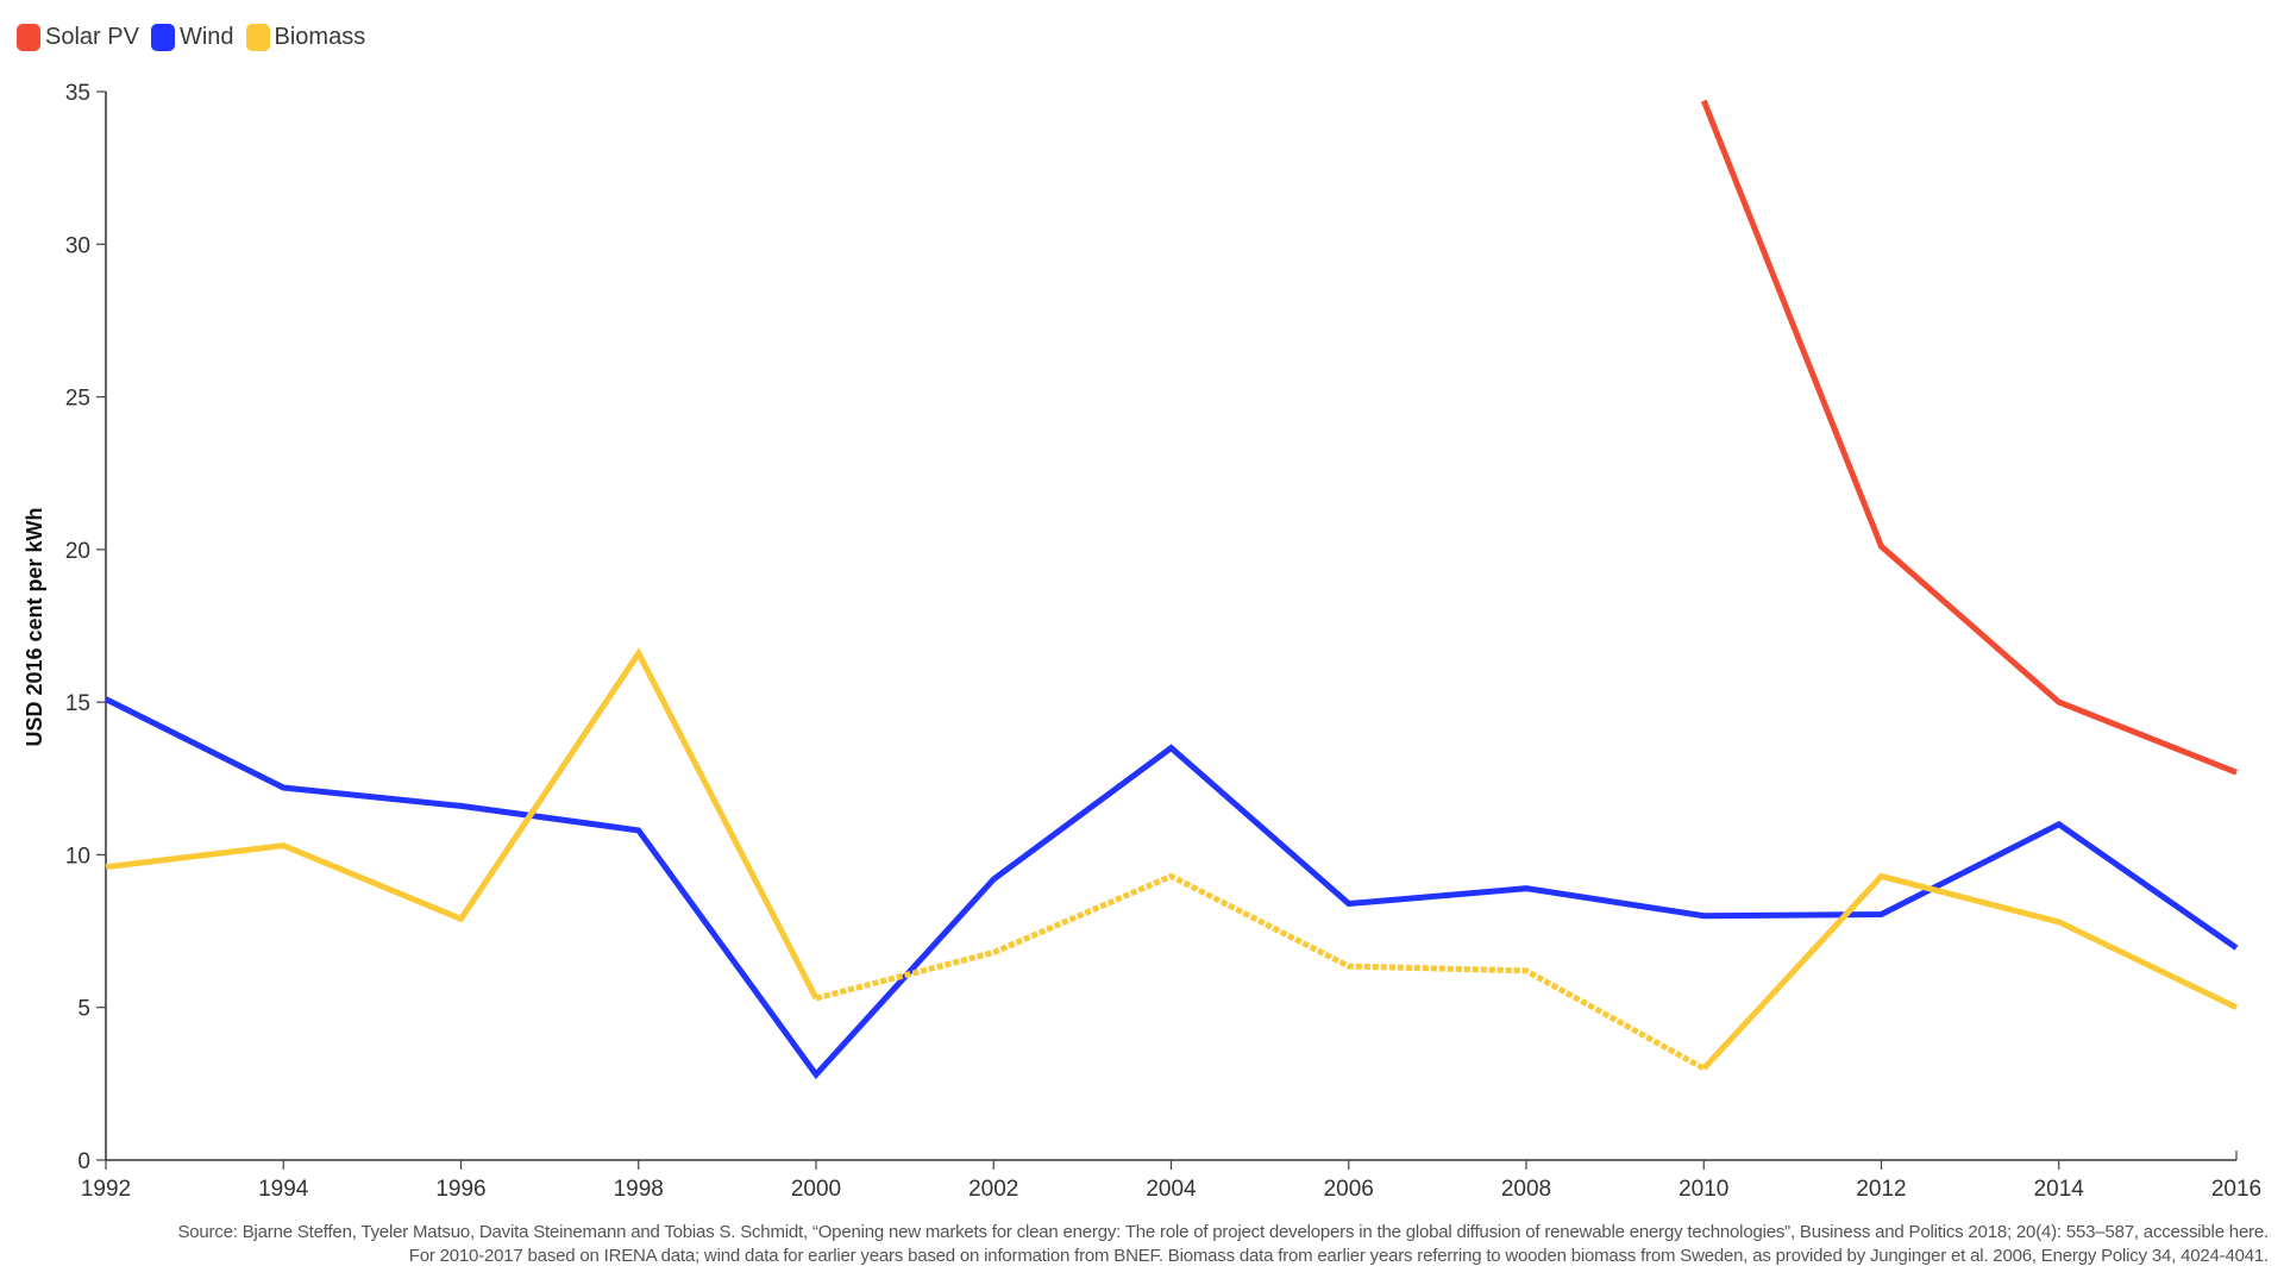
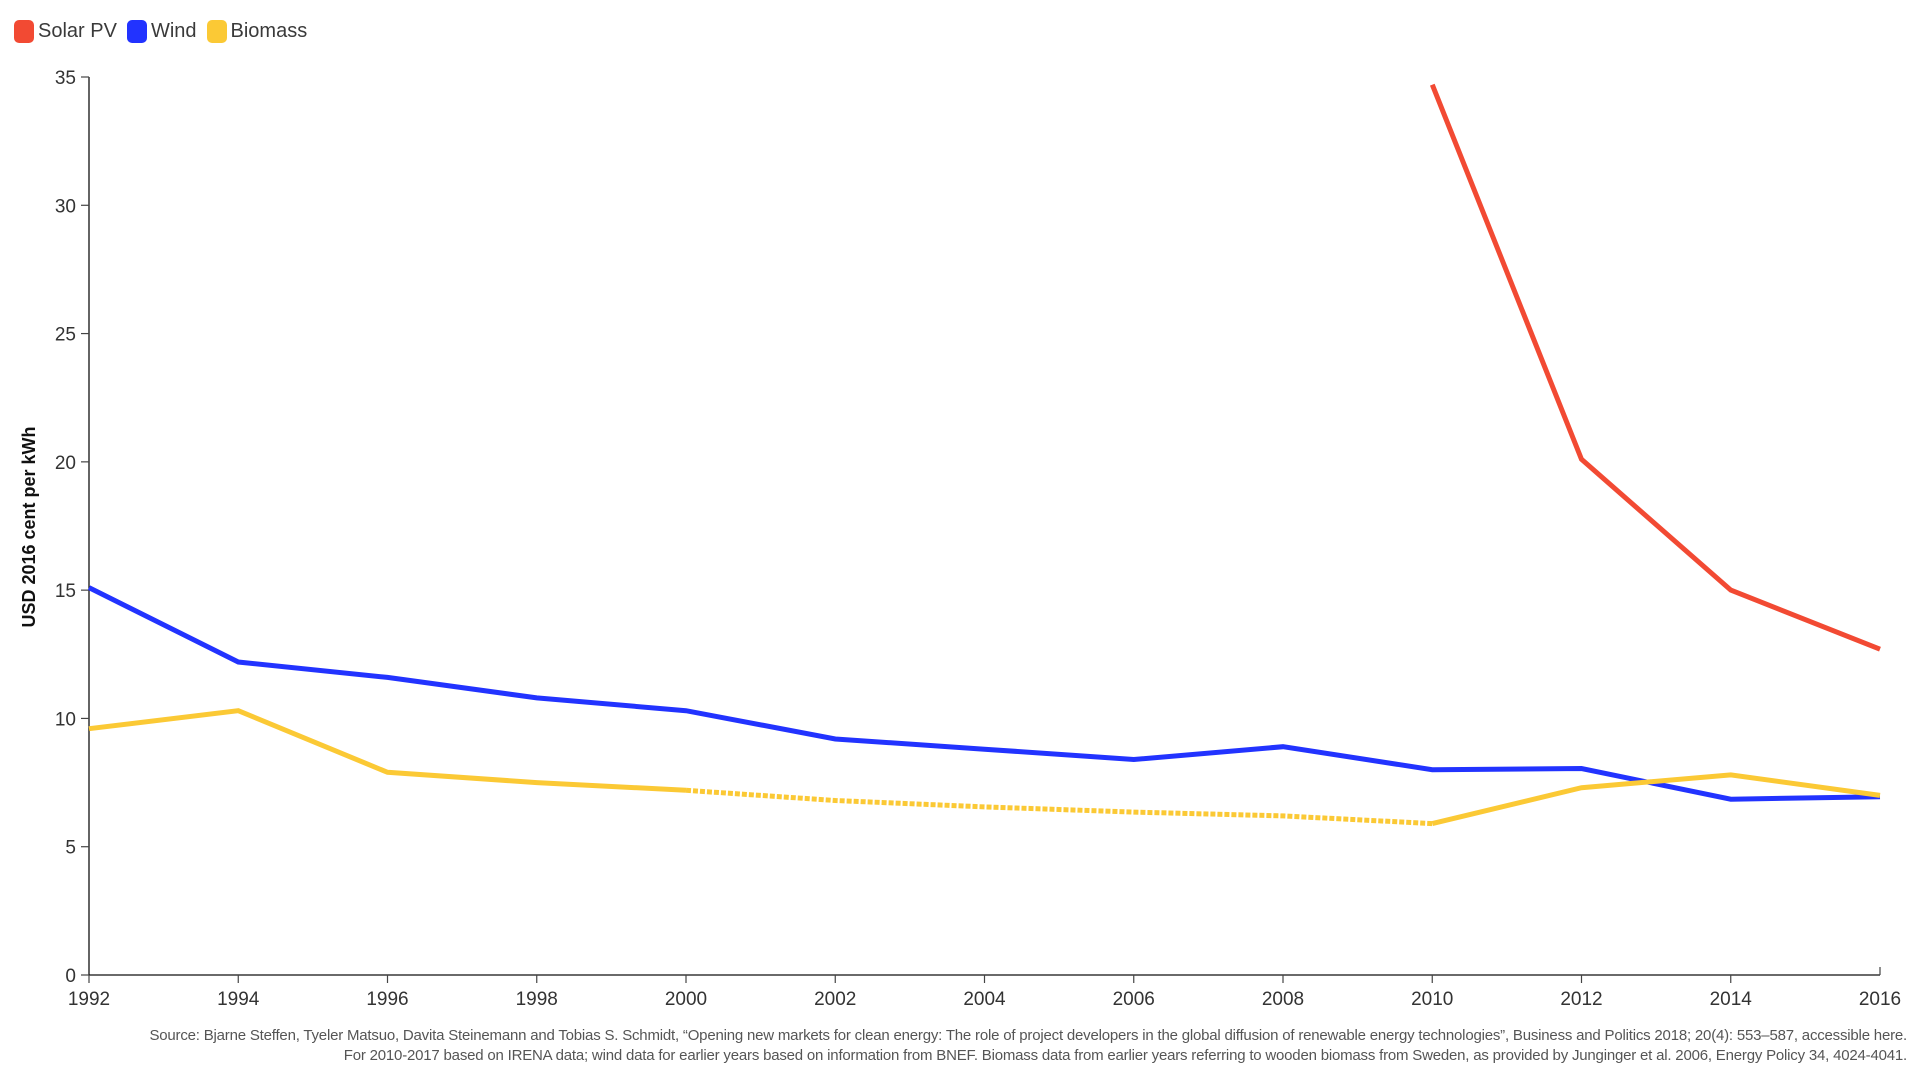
Biomass/1998: 16.6 -> 7.5
Wind/2000: 2.8 -> 10.3
Biomass/2000: 5.3 -> 7.2
Wind/2004: 13.5 -> 8.8
Biomass/2004: 9.3 -> 6.5
Biomass/2010: 3.0 -> 5.9
Biomass/2012: 9.3 -> 7.3
Wind/2014: 11.0 -> 6.8
Biomass/2016: 5.0 -> 7.0
